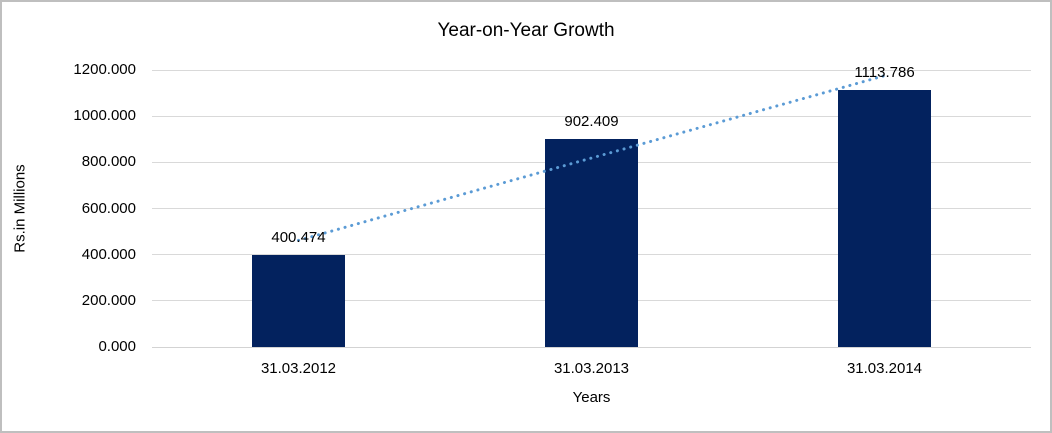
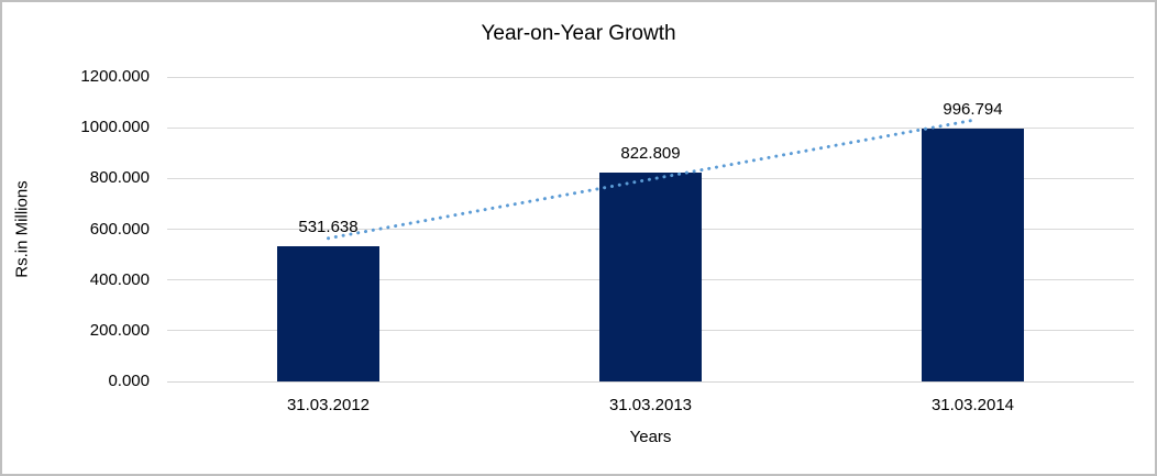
31.03.2012: 400.474 -> 531.638
31.03.2013: 902.409 -> 822.809
31.03.2014: 1113.786 -> 996.794
